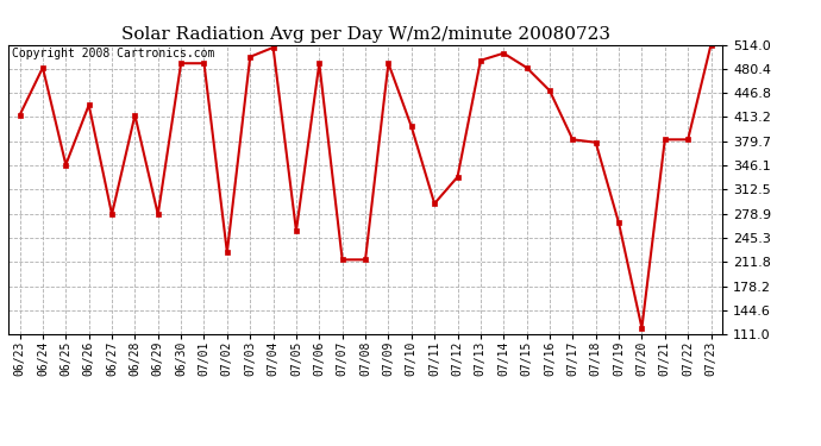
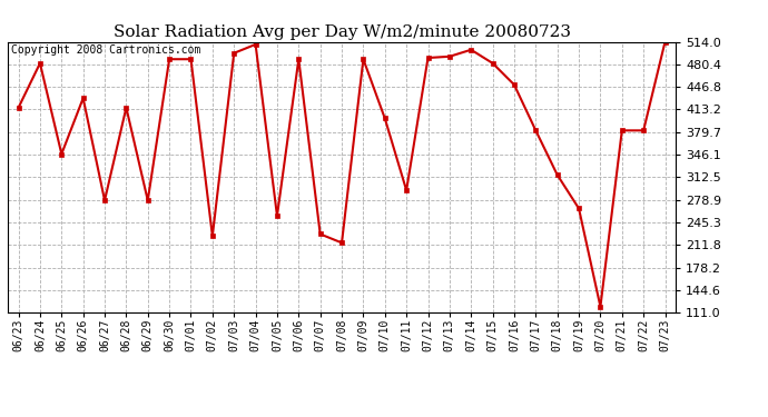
07/07: 215 -> 228
07/12: 330 -> 490
07/18: 378 -> 316
